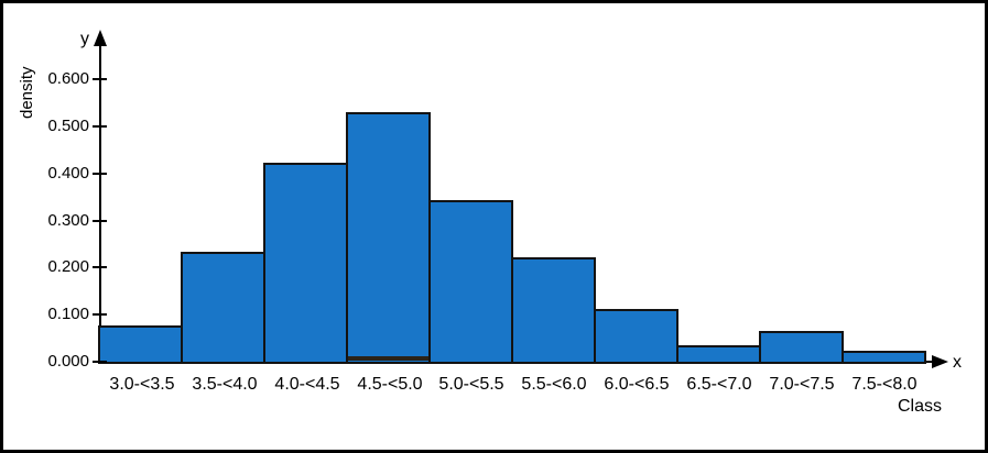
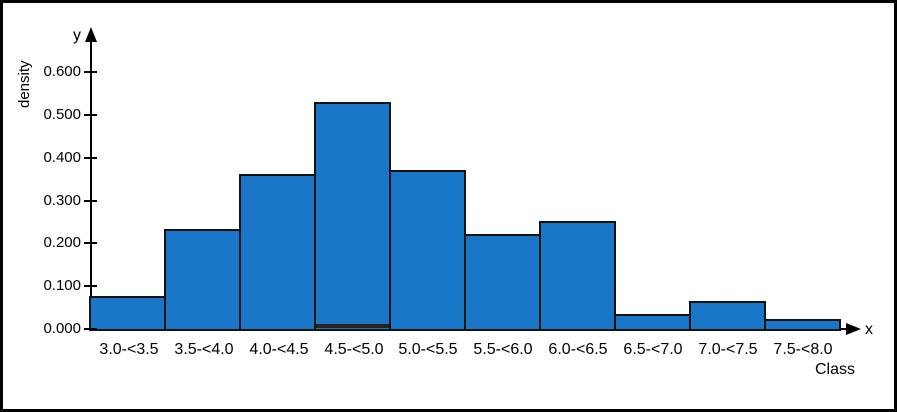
4.0-<4.5: 0.42 -> 0.36
5.0-<5.5: 0.34 -> 0.37
6.0-<6.5: 0.11 -> 0.25
